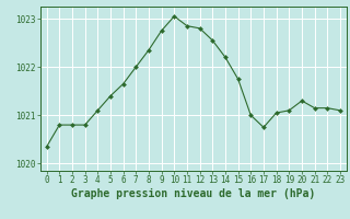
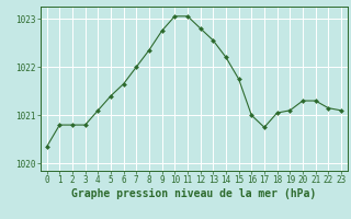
11: 1022.85 -> 1023.05
21: 1021.15 -> 1021.30
